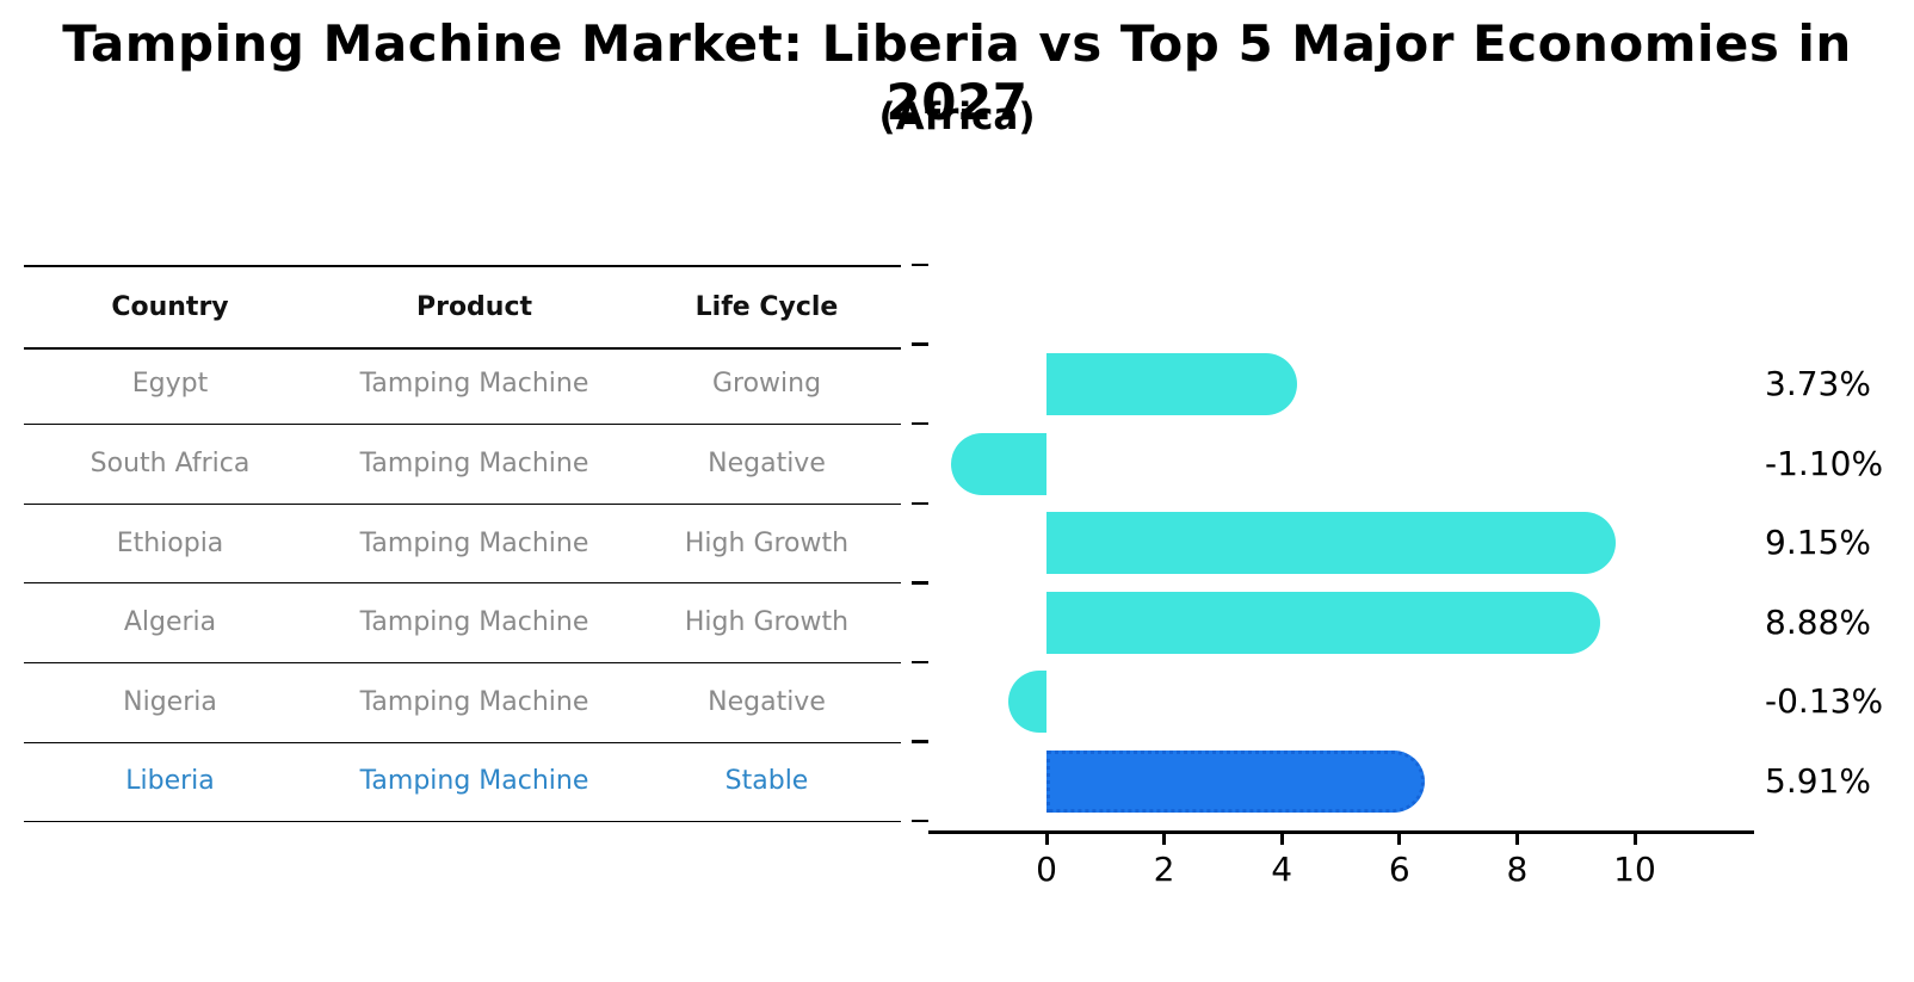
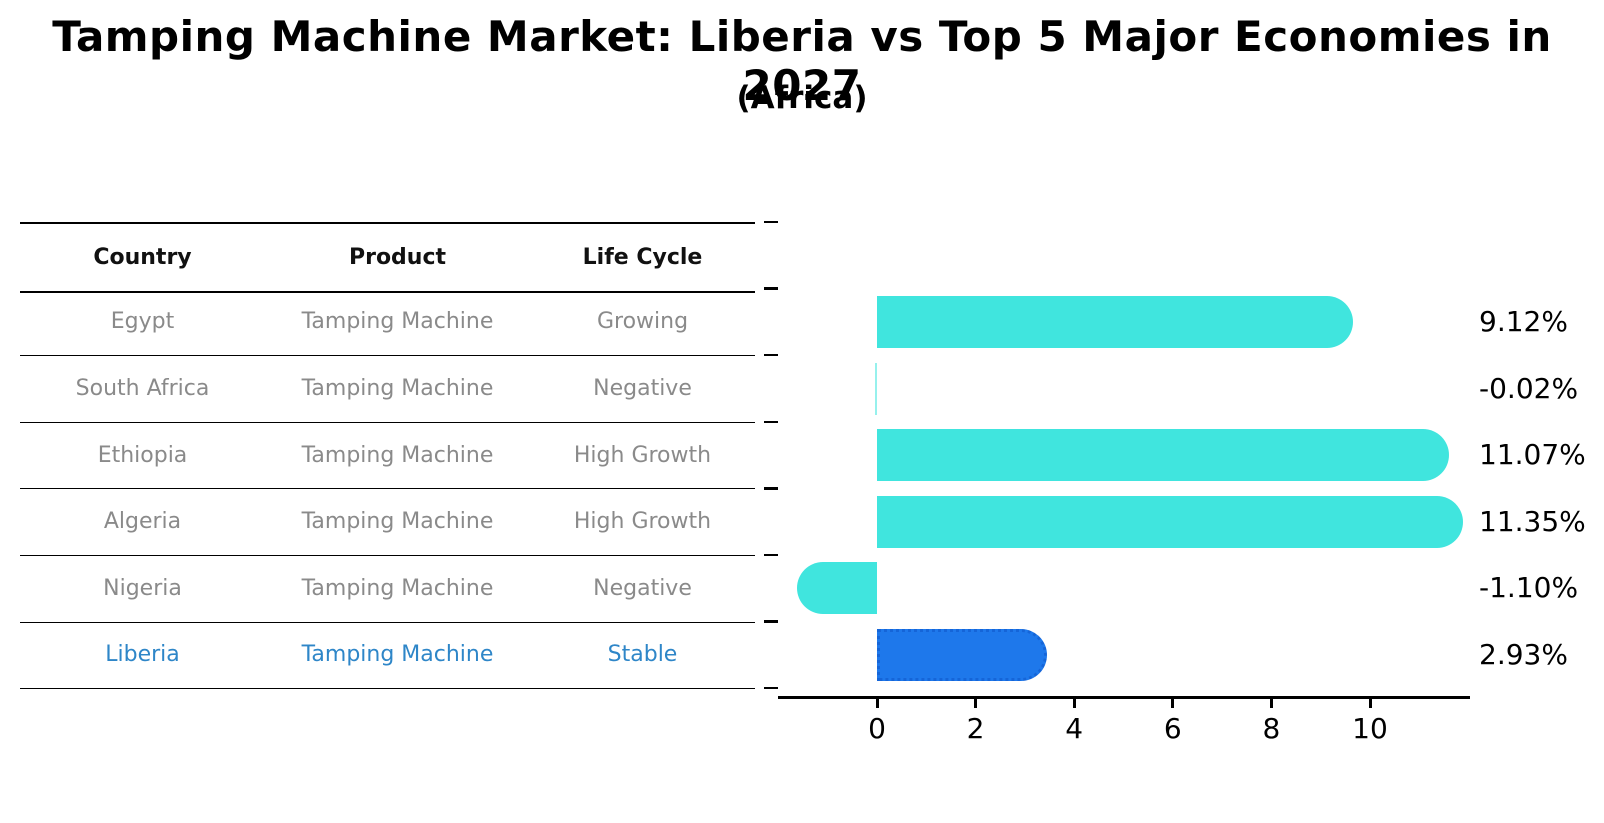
Egypt: 3.73% -> 9.12%
South Africa: -1.10% -> -0.02%
Ethiopia: 9.15% -> 11.07%
Algeria: 8.88% -> 11.35%
Nigeria: -0.13% -> -1.10%
Liberia: 5.91% -> 2.93%
